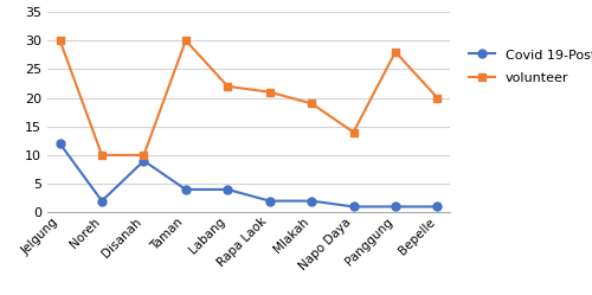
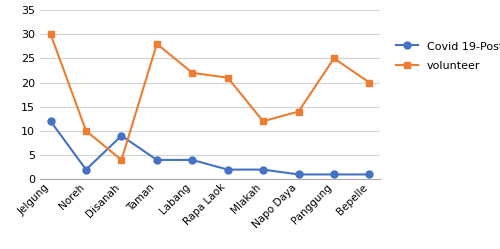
volunteer/Disanah: 10 -> 4
volunteer/Taman: 30 -> 28
volunteer/Mlakah: 19 -> 12
volunteer/Panggung: 28 -> 25
